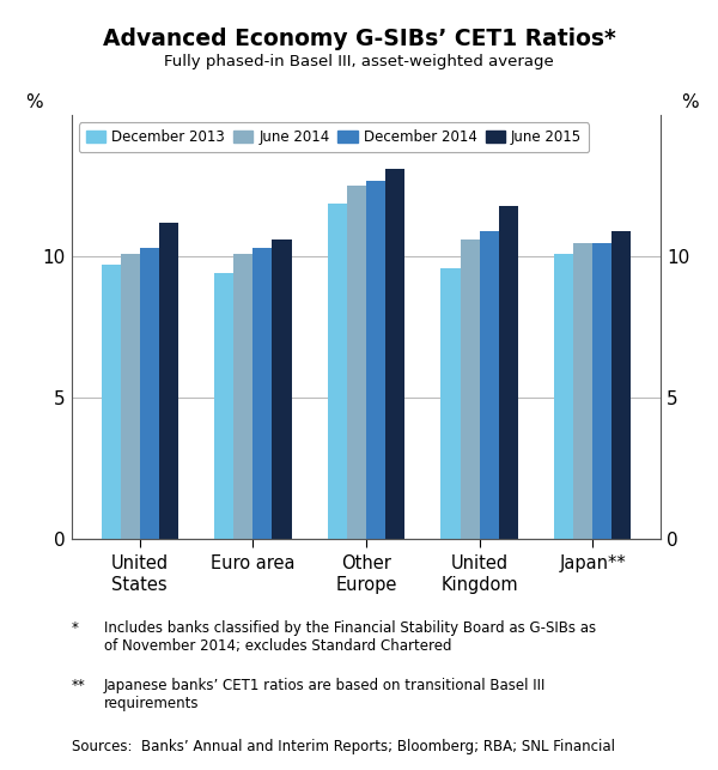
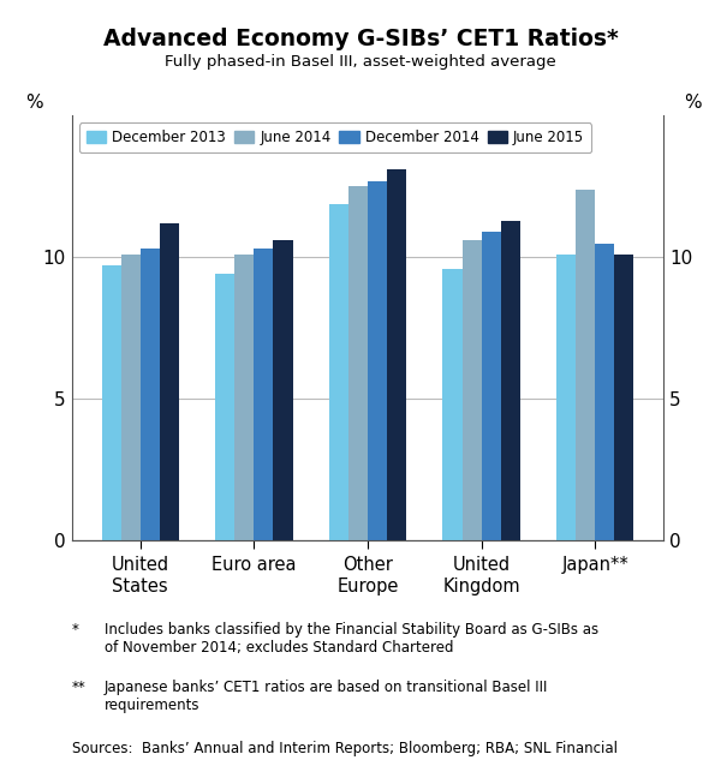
June 2015/United Kingdom: 11.8 -> 11.3
June 2014/Japan**: 10.5 -> 12.4
June 2015/Japan**: 10.9 -> 10.1
